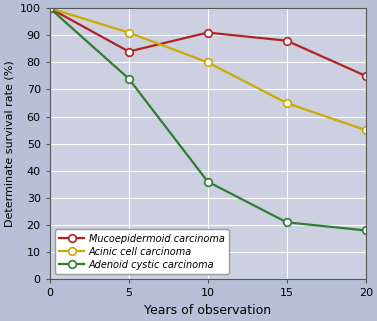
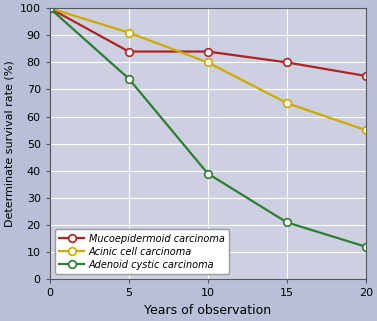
Mucoepidermoid carcinoma/10: 91 -> 84
Adenoid cystic carcinoma/10: 36 -> 39
Mucoepidermoid carcinoma/15: 88 -> 80
Adenoid cystic carcinoma/20: 18 -> 12
